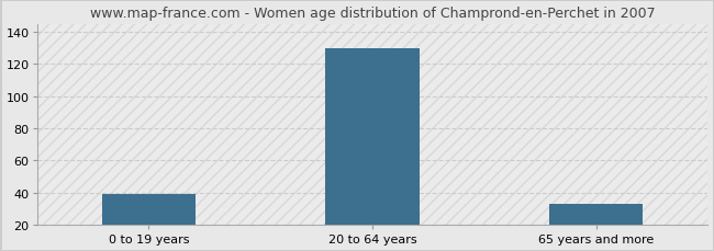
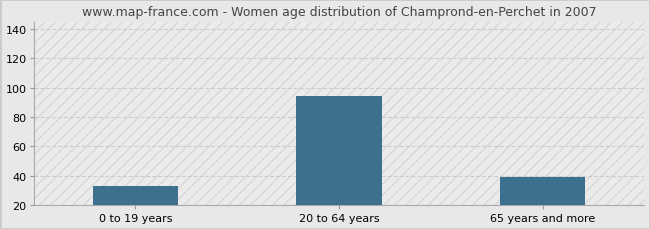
0 to 19 years: 39 -> 33
20 to 64 years: 130 -> 94
65 years and more: 33 -> 39
